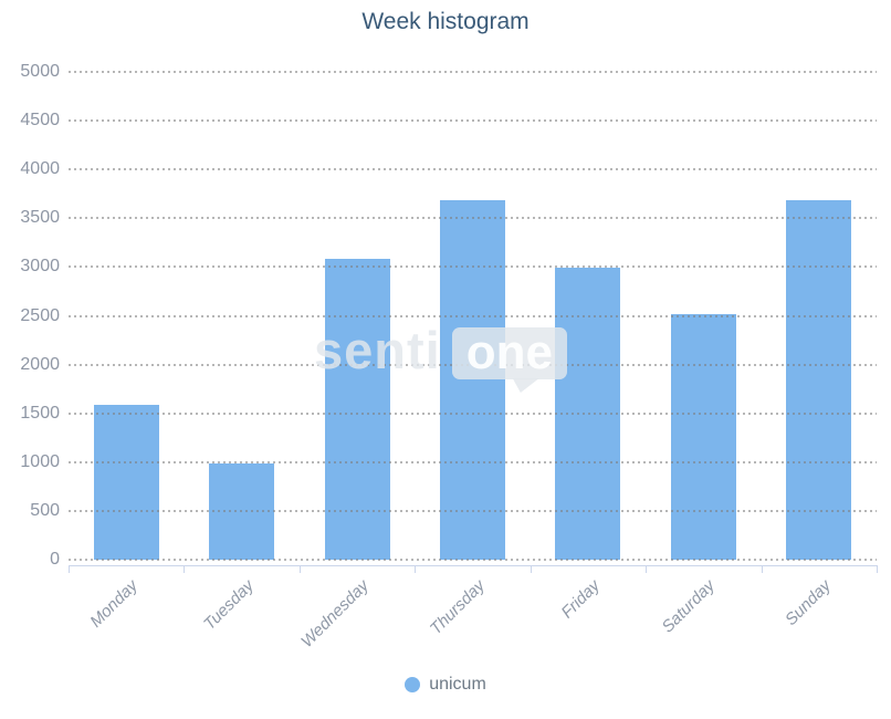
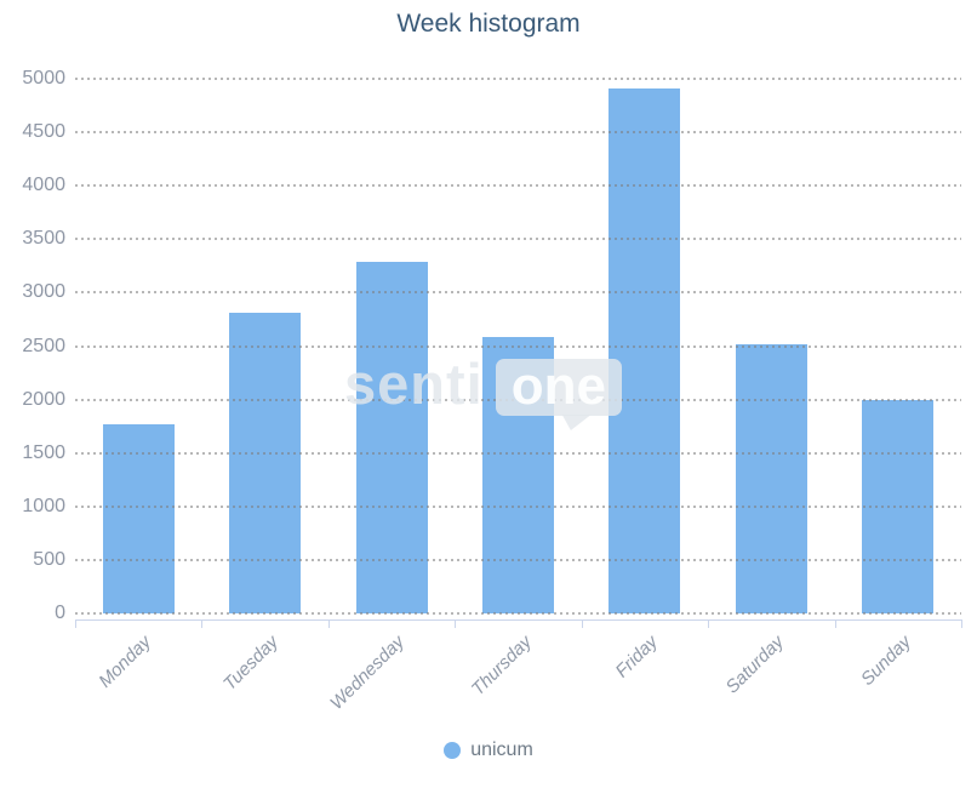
Monday: 1600 -> 1800
Tuesday: 1000 -> 2800
Wednesday: 3100 -> 3300
Thursday: 3700 -> 2600
Friday: 3000 -> 4900
Sunday: 3700 -> 2000
